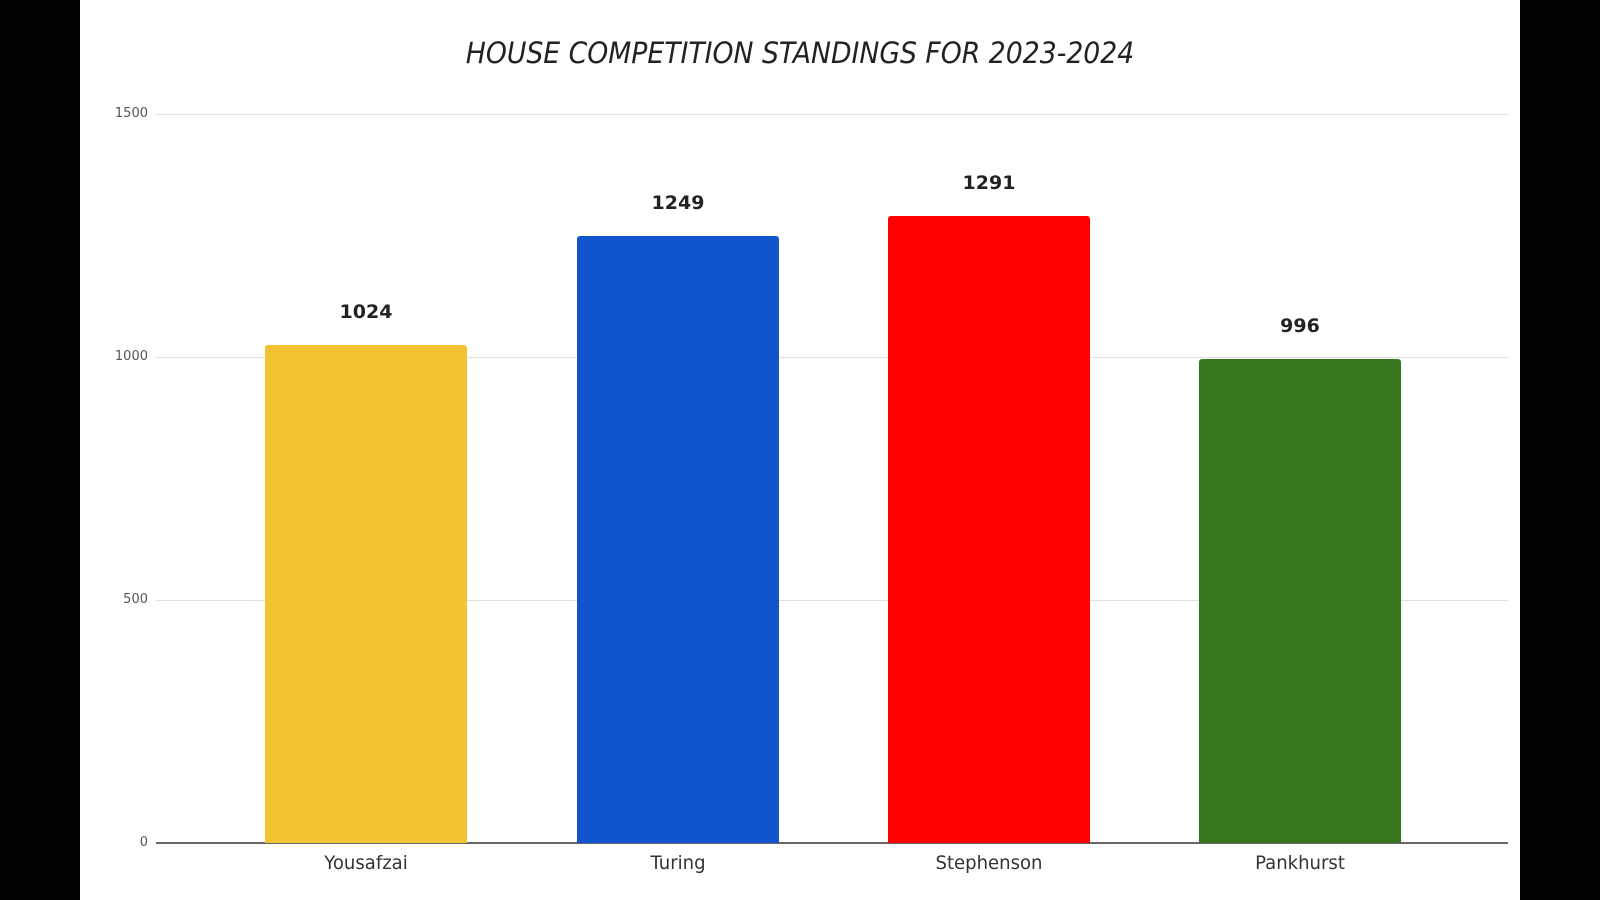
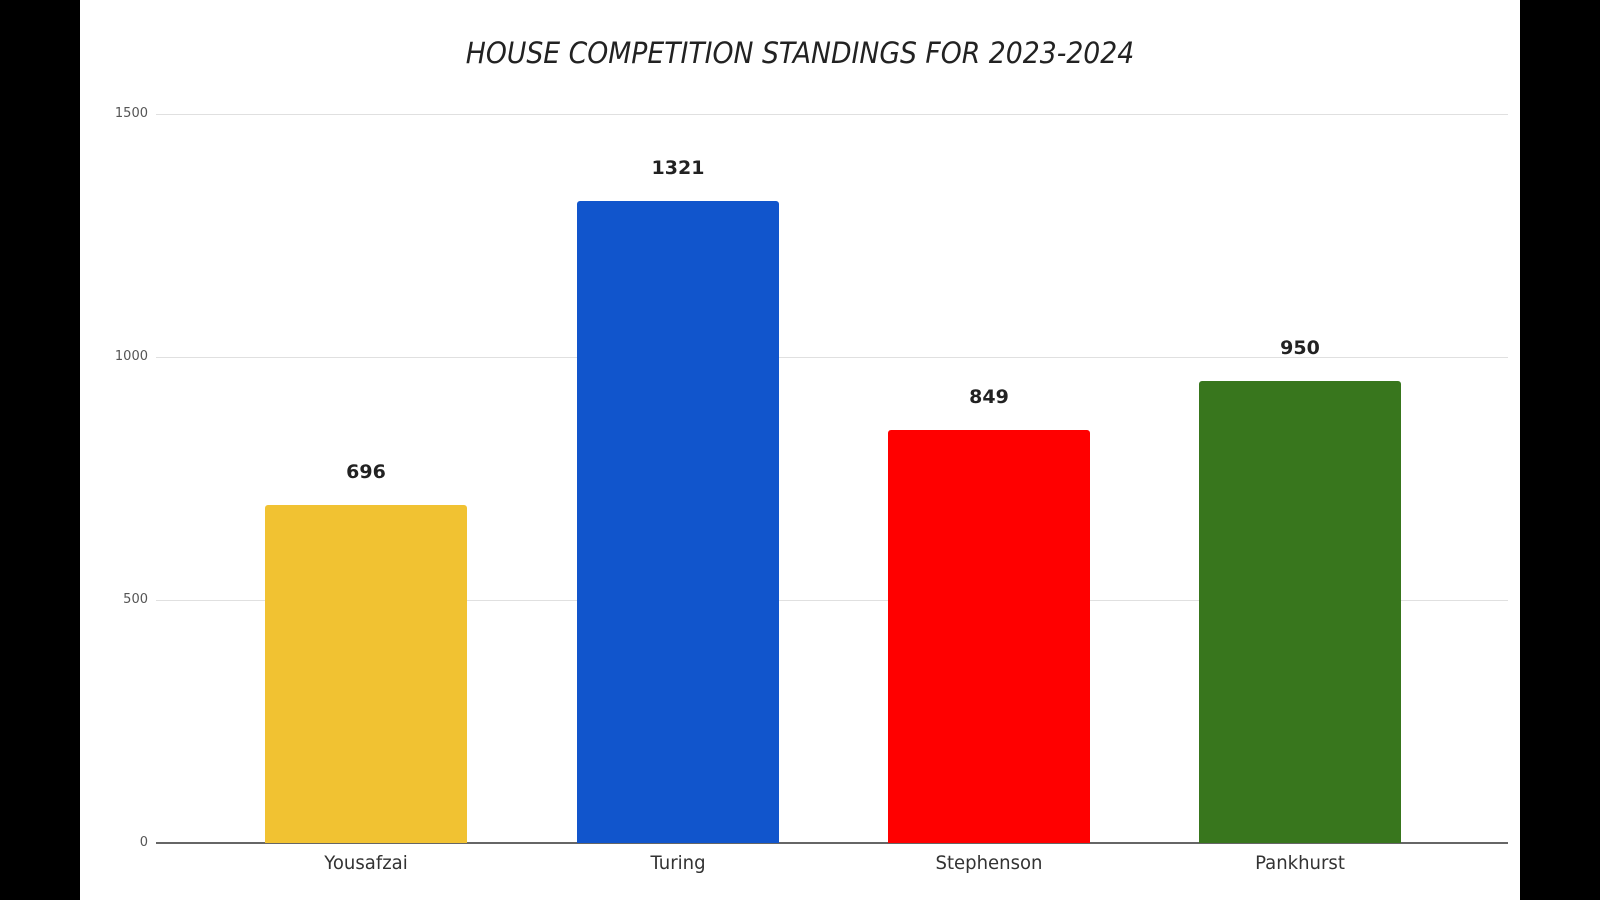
Yousafzai: 1024 -> 696
Turing: 1249 -> 1321
Stephenson: 1291 -> 849
Pankhurst: 996 -> 950
